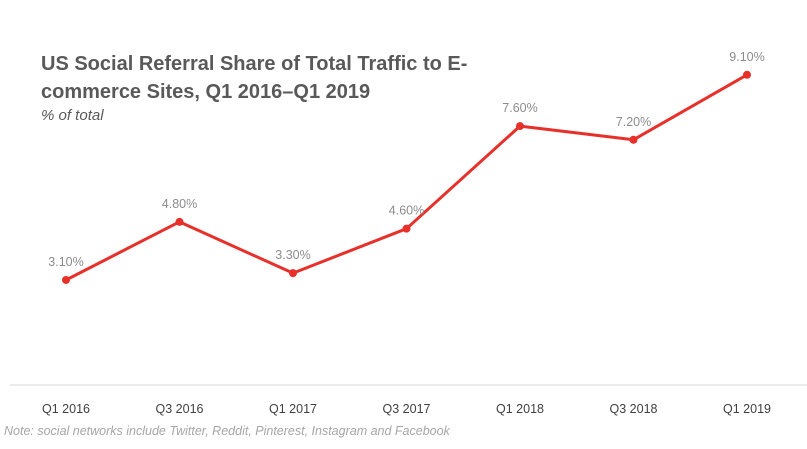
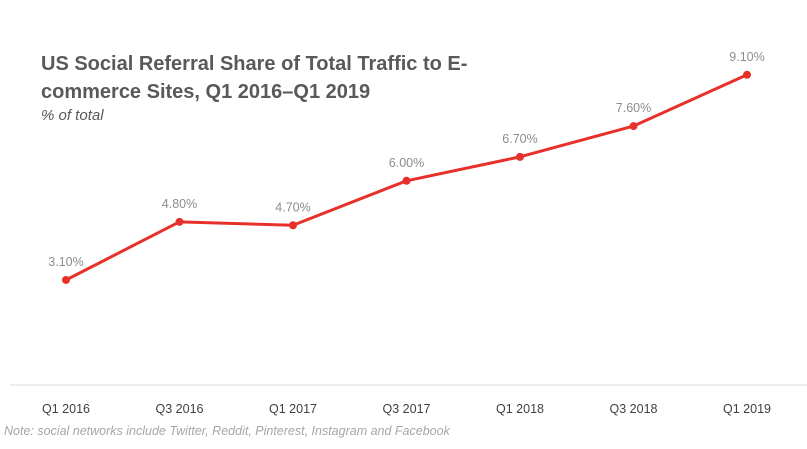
Q1 2017: 3.30% -> 4.70%
Q3 2017: 4.60% -> 6.00%
Q1 2018: 7.60% -> 6.70%
Q3 2018: 7.20% -> 7.60%
